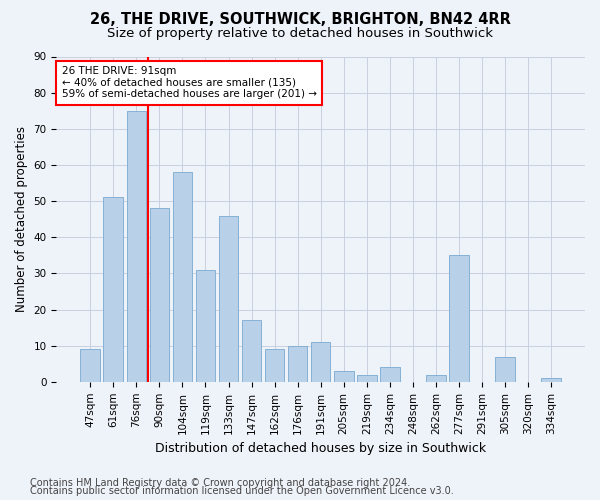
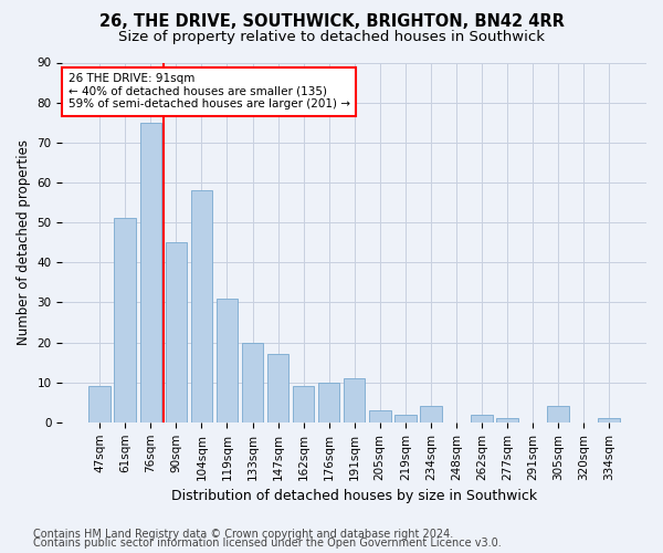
90sqm: 48 -> 45
133sqm: 46 -> 20
277sqm: 35 -> 1
305sqm: 7 -> 4
